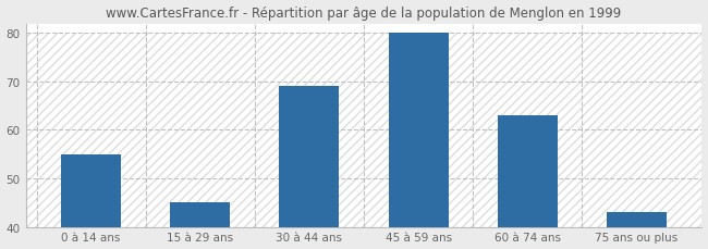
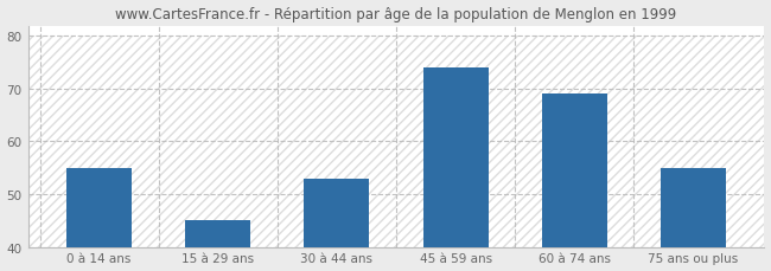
30 à 44 ans: 69 -> 53
45 à 59 ans: 80 -> 74
60 à 74 ans: 63 -> 69
75 ans ou plus: 43 -> 55
